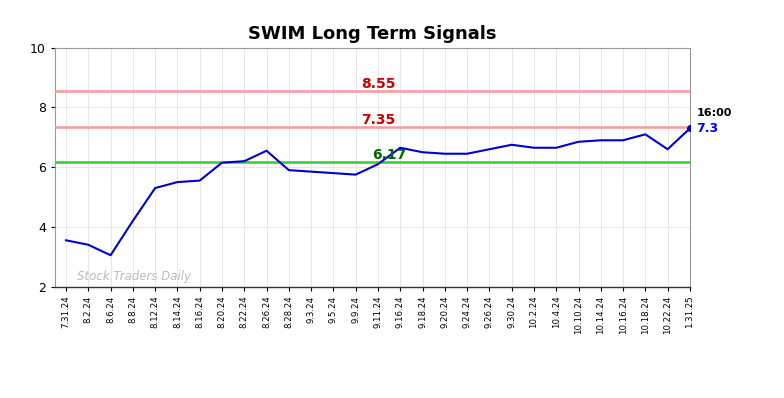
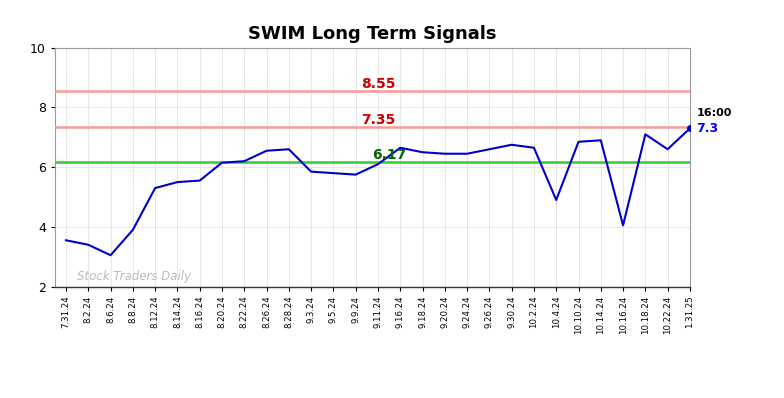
8.8.24: 4.20 -> 3.90
8.28.24: 5.90 -> 6.60
10.4.24: 6.65 -> 4.90
10.16.24: 6.90 -> 4.05
